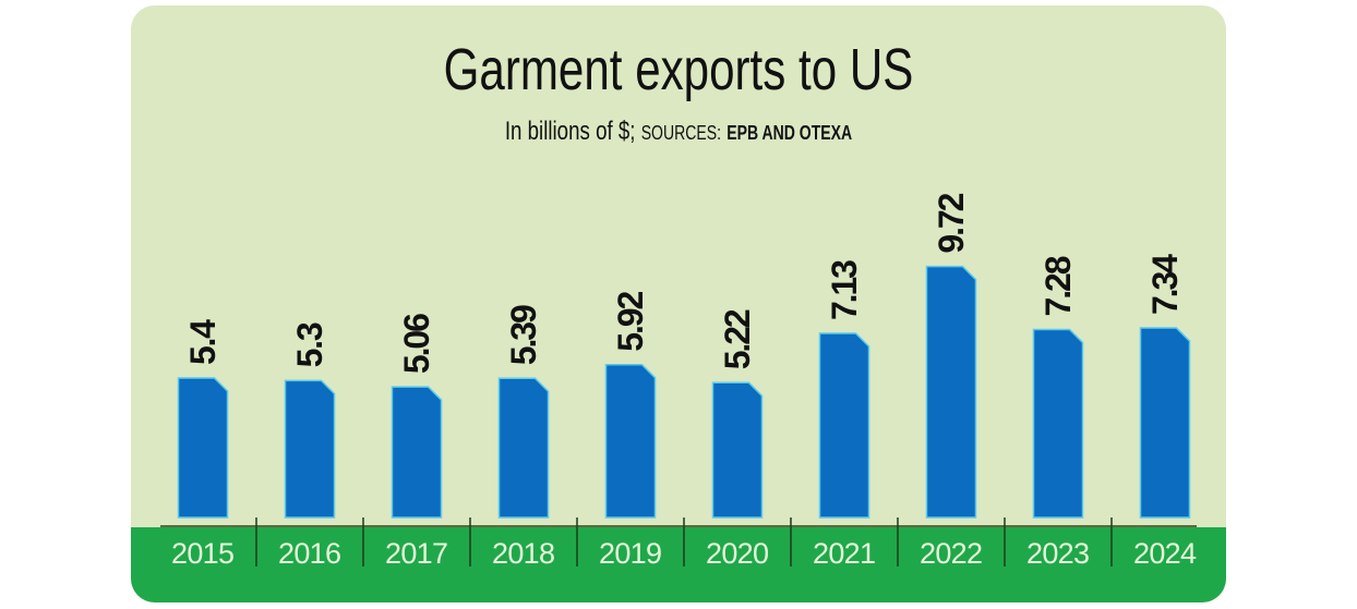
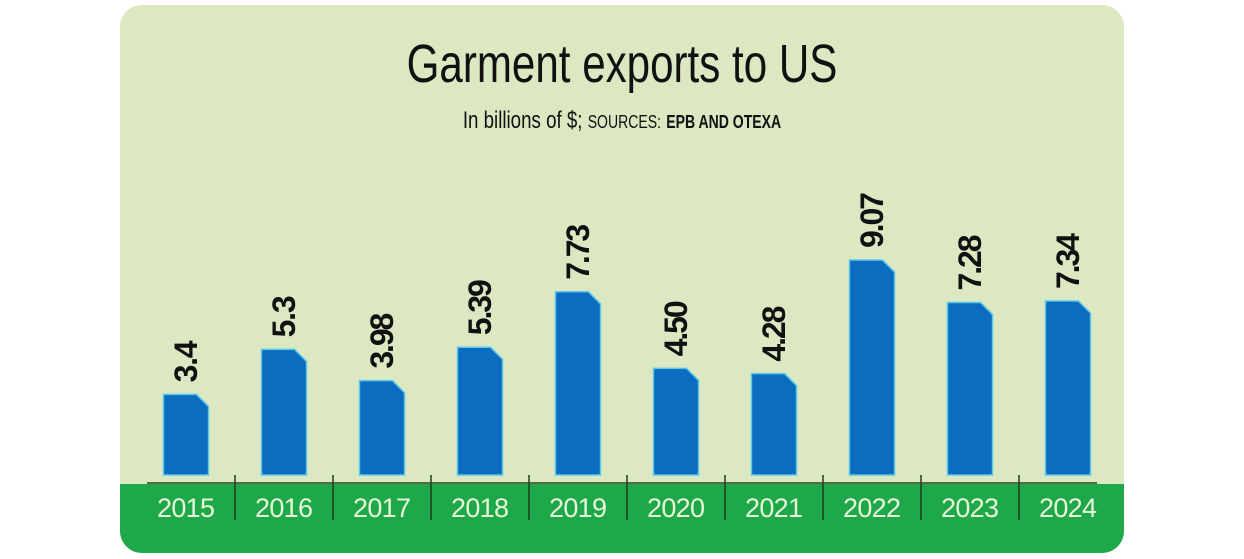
2015: 5.4 -> 3.4
2017: 5.06 -> 3.98
2019: 5.92 -> 7.73
2020: 5.22 -> 4.50
2021: 7.13 -> 4.28
2022: 9.72 -> 9.07
